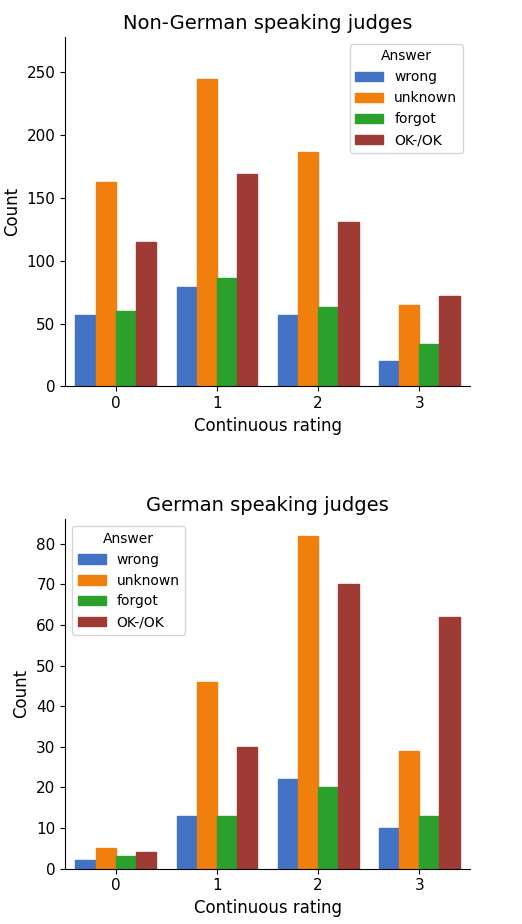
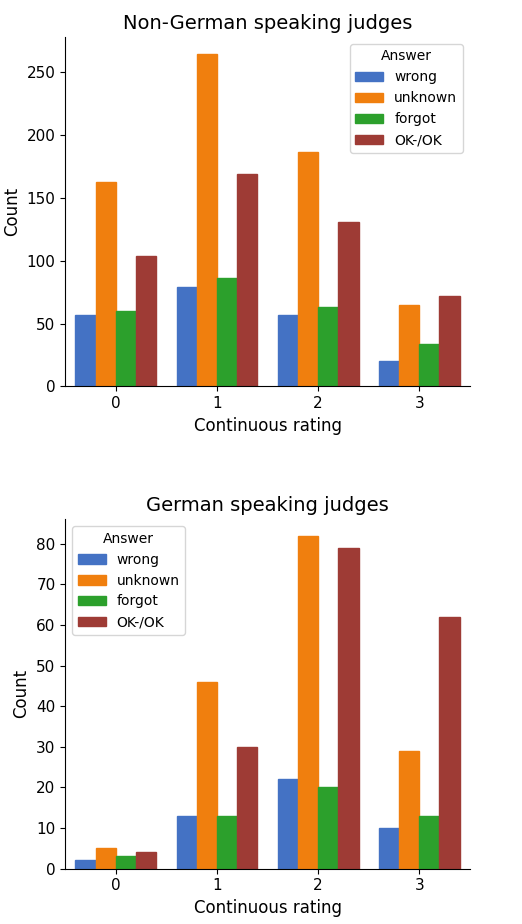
Non-German speaking judges/OK-/OK/0: 115 -> 104
Non-German speaking judges/unknown/1: 245 -> 265
German speaking judges/OK-/OK/2: 70 -> 79
